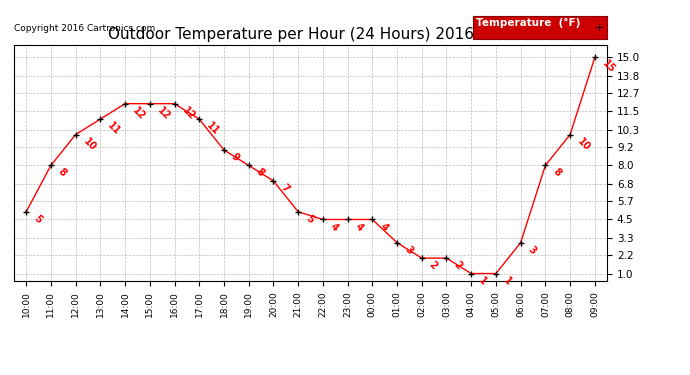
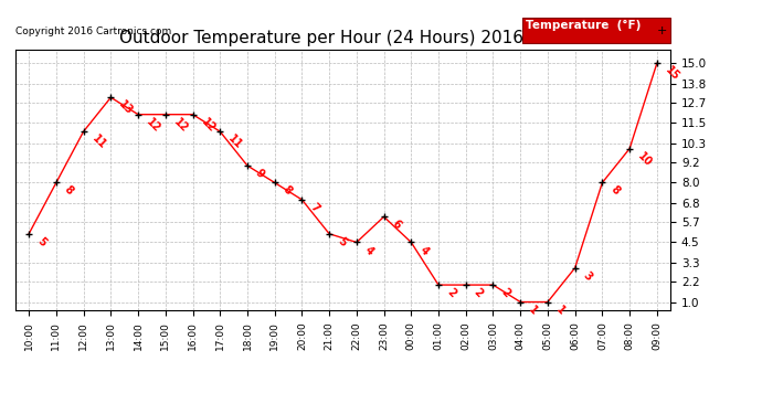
12:00: 10 -> 11
13:00: 11 -> 13
23:00: 4 -> 6
01:00: 3 -> 2
